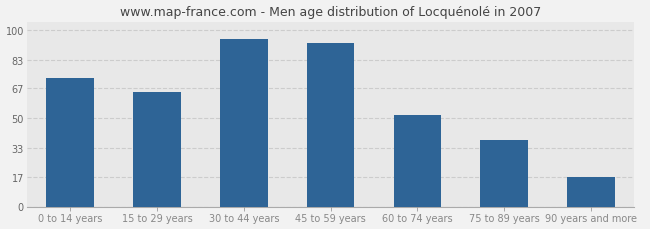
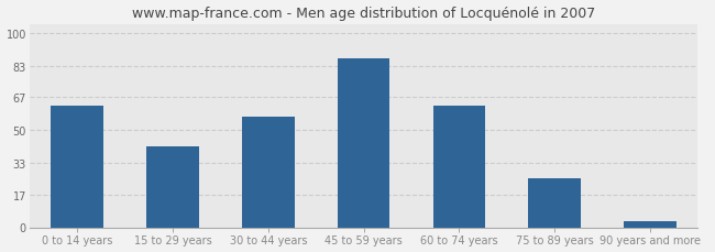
0 to 14 years: 73 -> 63
15 to 29 years: 65 -> 42
30 to 44 years: 95 -> 57
45 to 59 years: 93 -> 87
60 to 74 years: 52 -> 63
75 to 89 years: 38 -> 25
90 years and more: 17 -> 3
